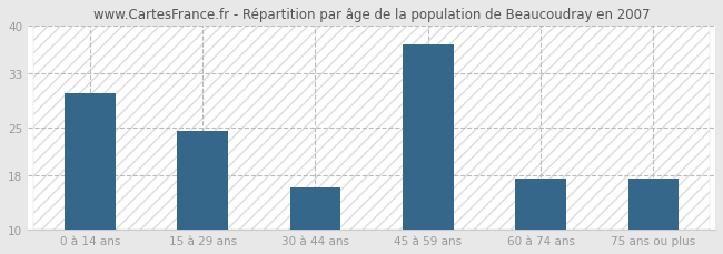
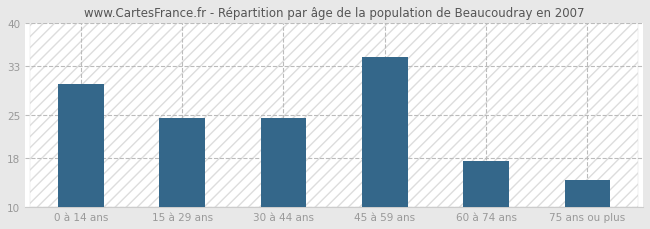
30 à 44 ans: 16.2 -> 24.5
45 à 59 ans: 37.2 -> 34.5
75 ans ou plus: 17.6 -> 14.5
